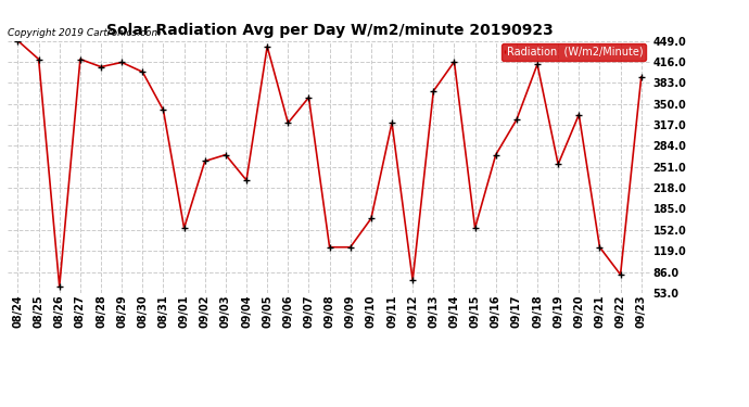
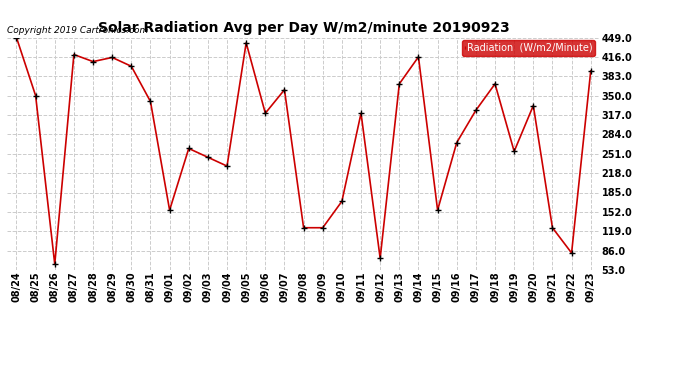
08/25: 420 -> 350
09/03: 270 -> 245
09/18: 412 -> 370
